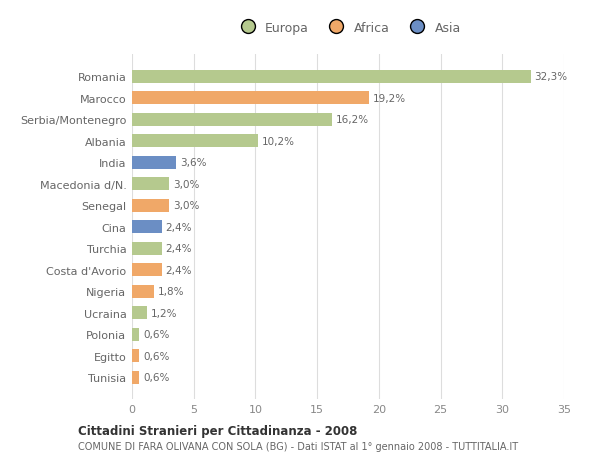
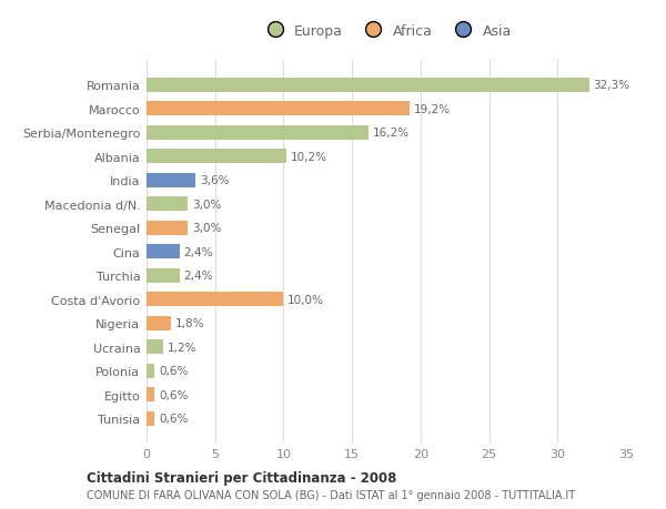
Costa d'Avorio: 2,4% -> 10,0%
